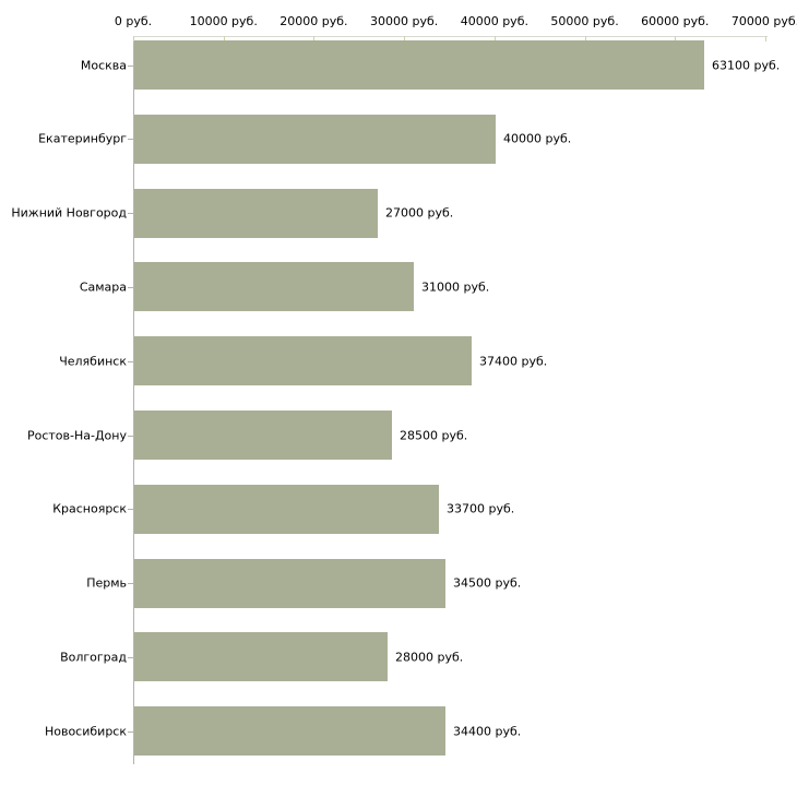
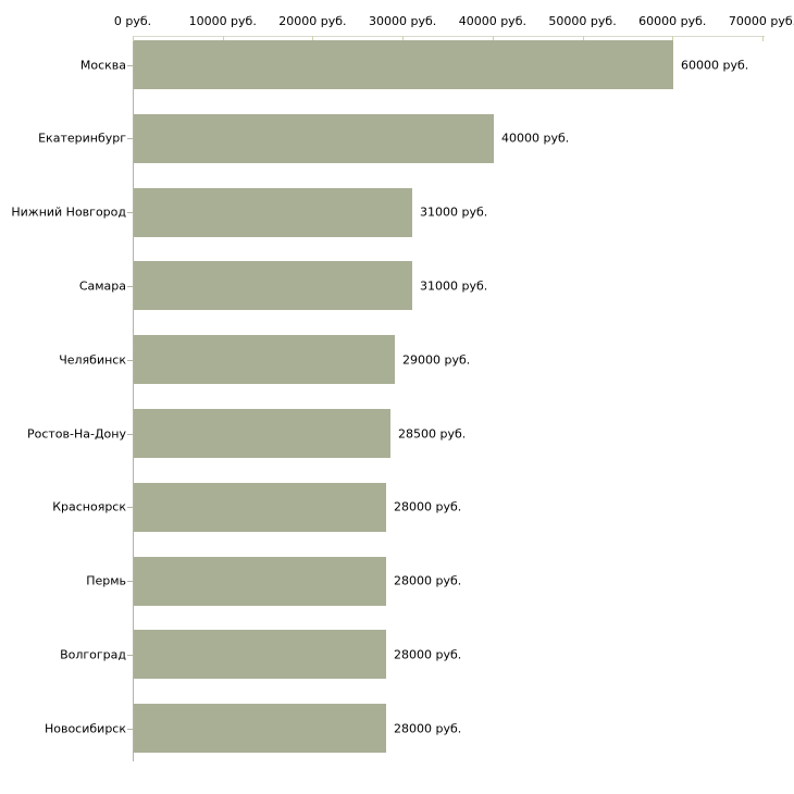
Москва: 63100 -> 60000
Нижний Новгород: 27000 -> 31000
Челябинск: 37400 -> 29000
Красноярск: 33700 -> 28000
Пермь: 34500 -> 28000
Новосибирск: 34400 -> 28000
